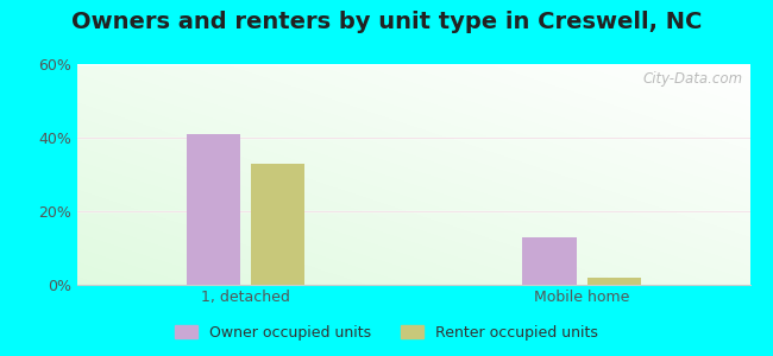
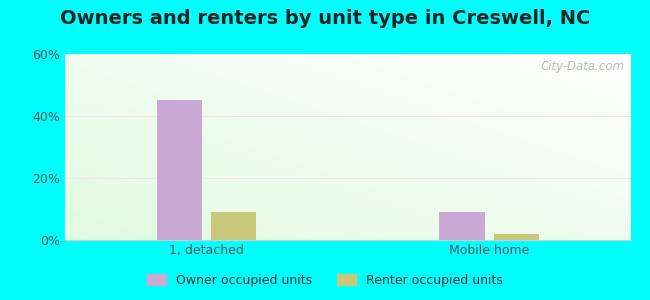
Owner occupied units/1, detached: 41% -> 45%
Renter occupied units/1, detached: 33% -> 9%
Owner occupied units/Mobile home: 13% -> 9%
